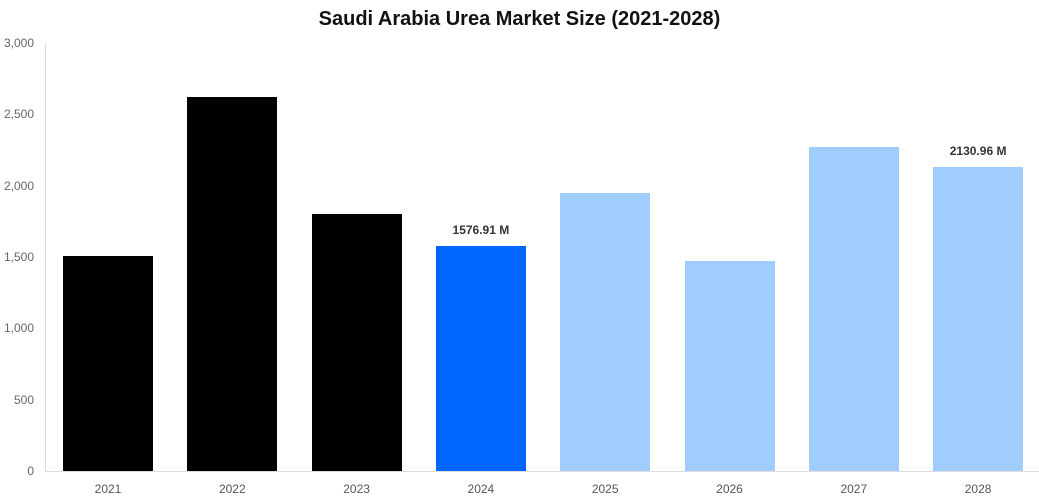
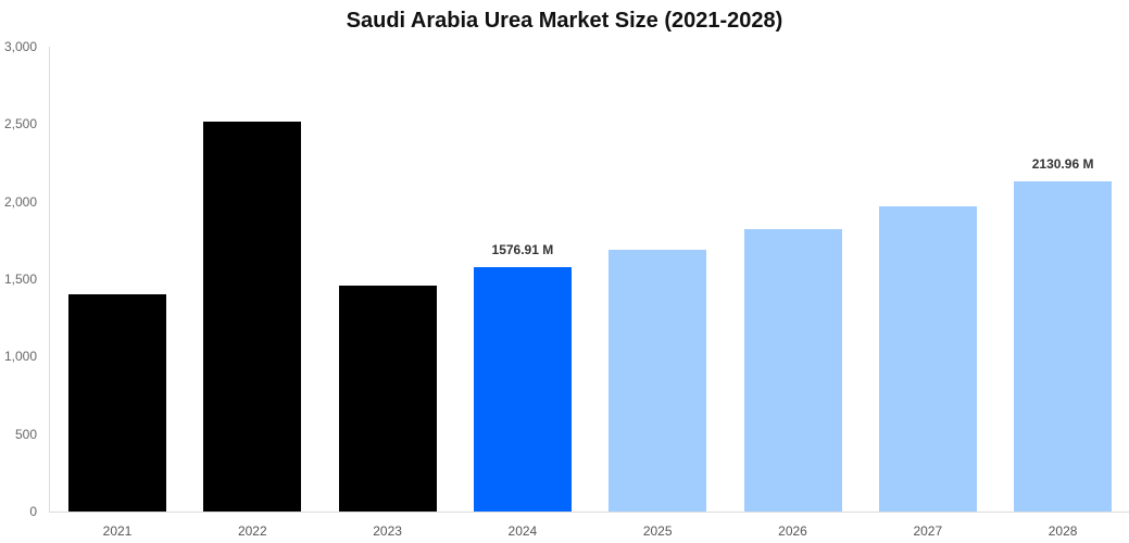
2021: 1510 -> 1400
2022: 2620 -> 2520
2023: 1800 -> 1460
2025: 1950 -> 1690
2026: 1470 -> 1820
2027: 2270 -> 1970
